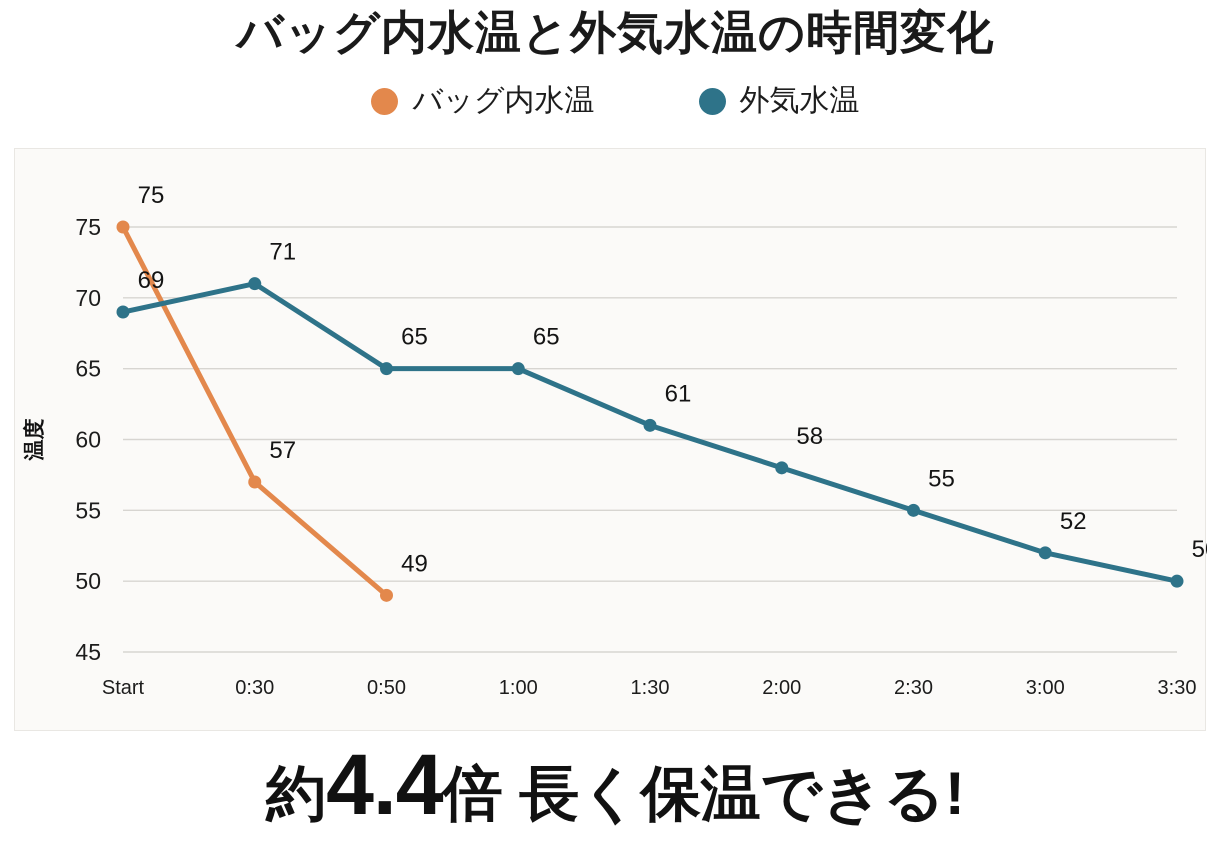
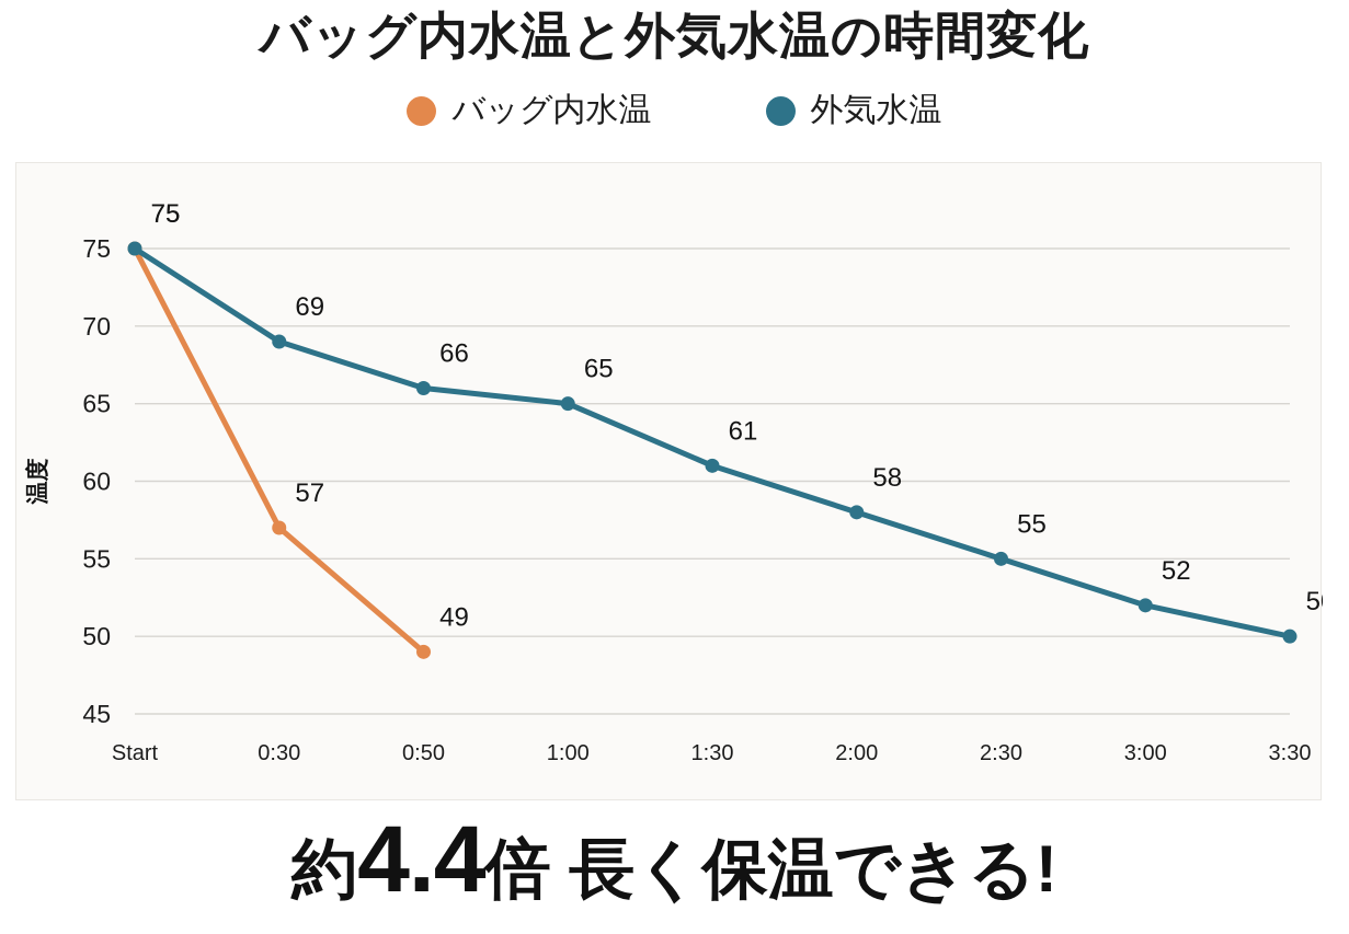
外気水温/Start: 69 -> 75
外気水温/0:30: 71 -> 69
外気水温/0:50: 65 -> 66
